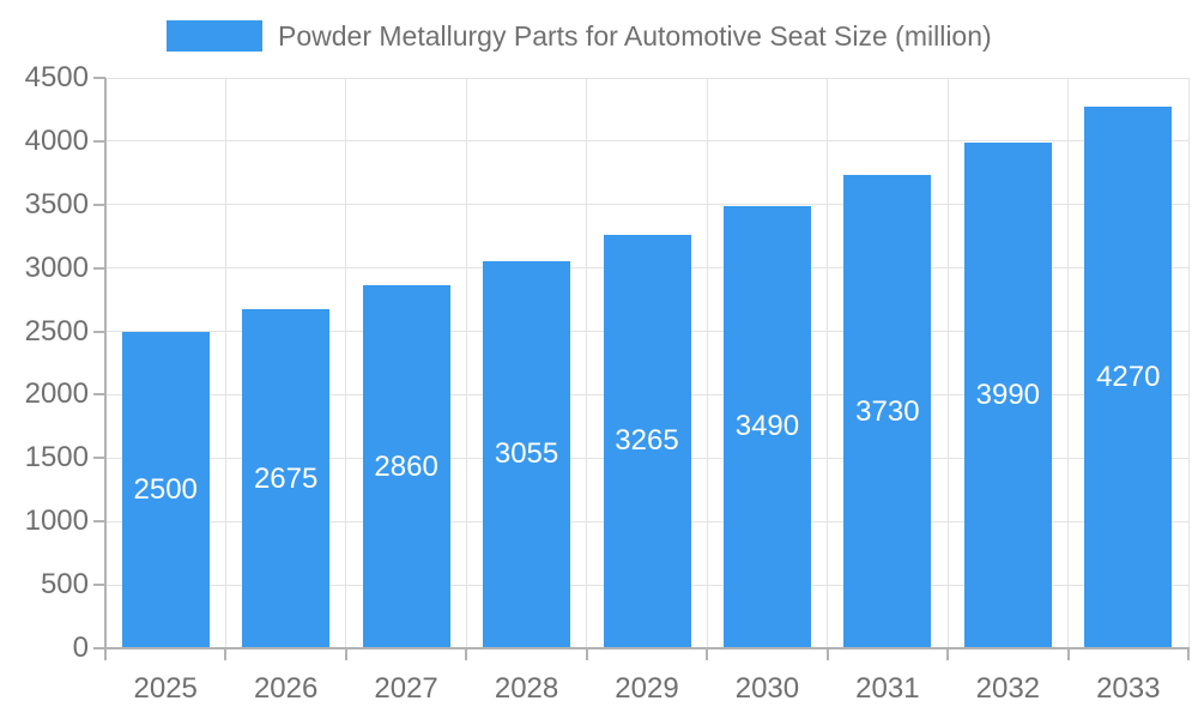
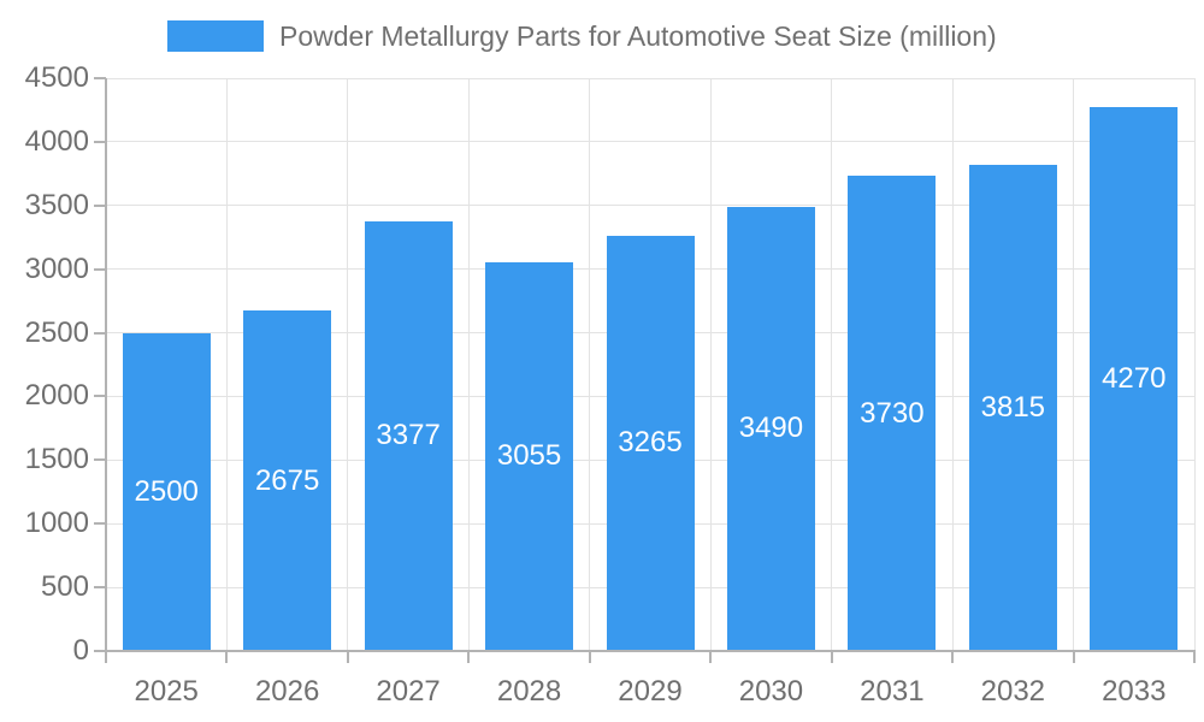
2027: 2860 -> 3377
2032: 3990 -> 3815
